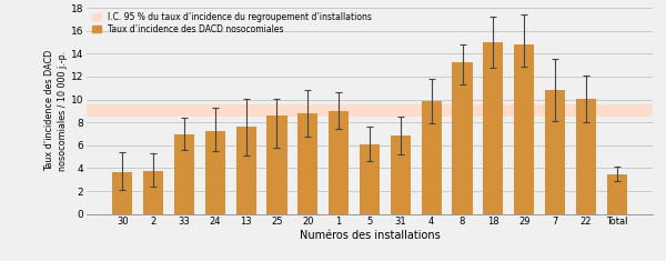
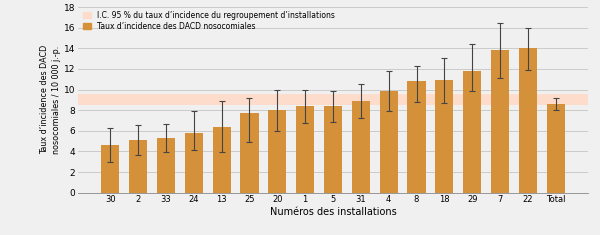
30: 3.7 -> 4.6
2: 3.8 -> 5.1
33: 7.0 -> 5.3
24: 7.2 -> 5.8
13: 7.6 -> 6.4
25: 8.6 -> 7.7
20: 8.8 -> 8.0
1: 9.0 -> 8.4
5: 6.1 -> 8.4
31: 6.9 -> 8.9
8: 13.3 -> 10.8
18: 15.0 -> 10.9
29: 14.8 -> 11.8
7: 10.8 -> 13.8
22: 10.1 -> 14.0
Total: 3.5 -> 8.6
